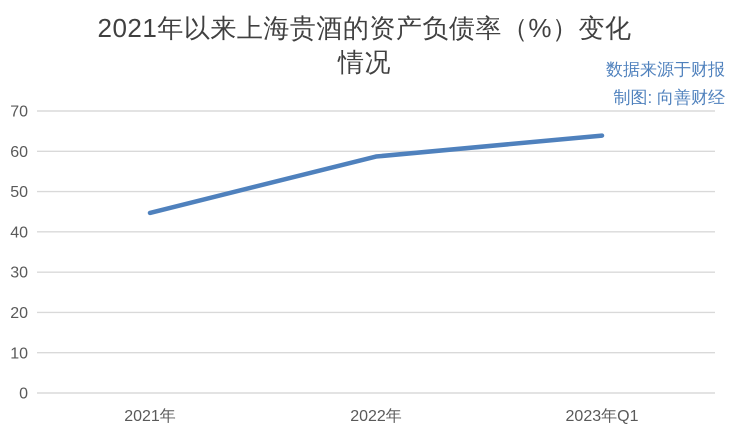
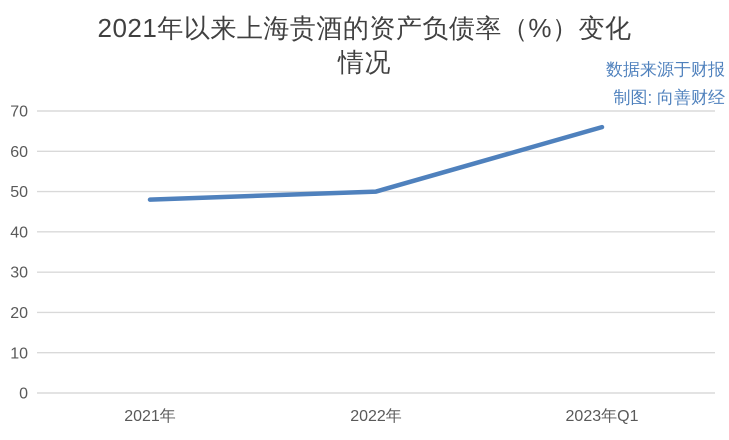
2021年: 45 -> 48
2022年: 59 -> 50
2023年Q1: 64 -> 66
